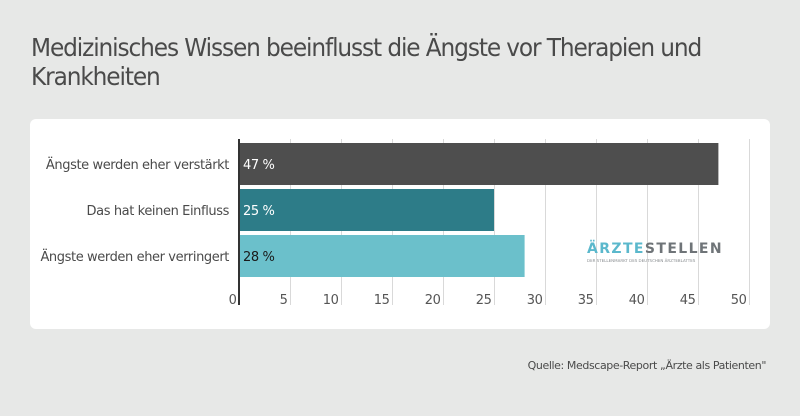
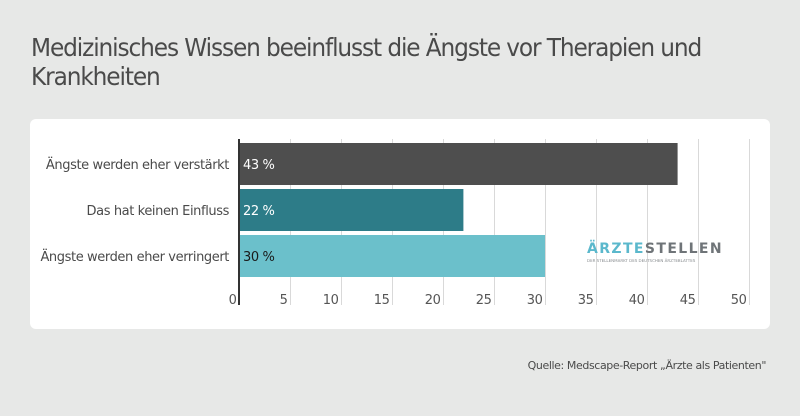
Ängste werden eher verstärkt: 47 -> 43
Das hat keinen Einfluss: 25 -> 22
Ängste werden eher verringert: 28 -> 30
